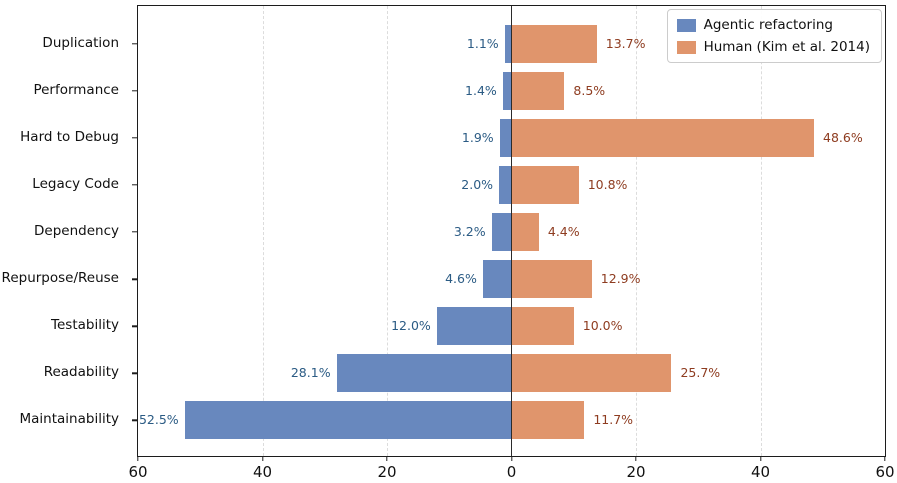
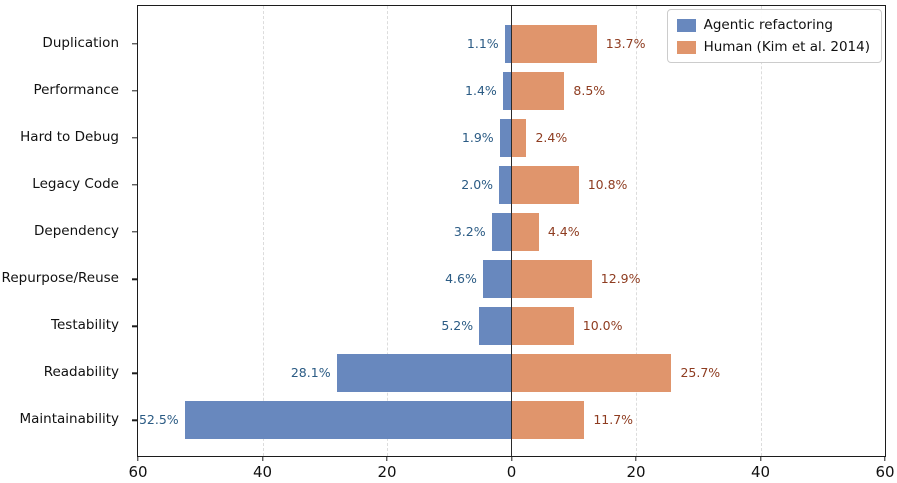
Human (Kim et al. 2014)/Hard to Debug: 48.6% -> 2.4%
Agentic refactoring/Testability: 12.0% -> 5.2%
